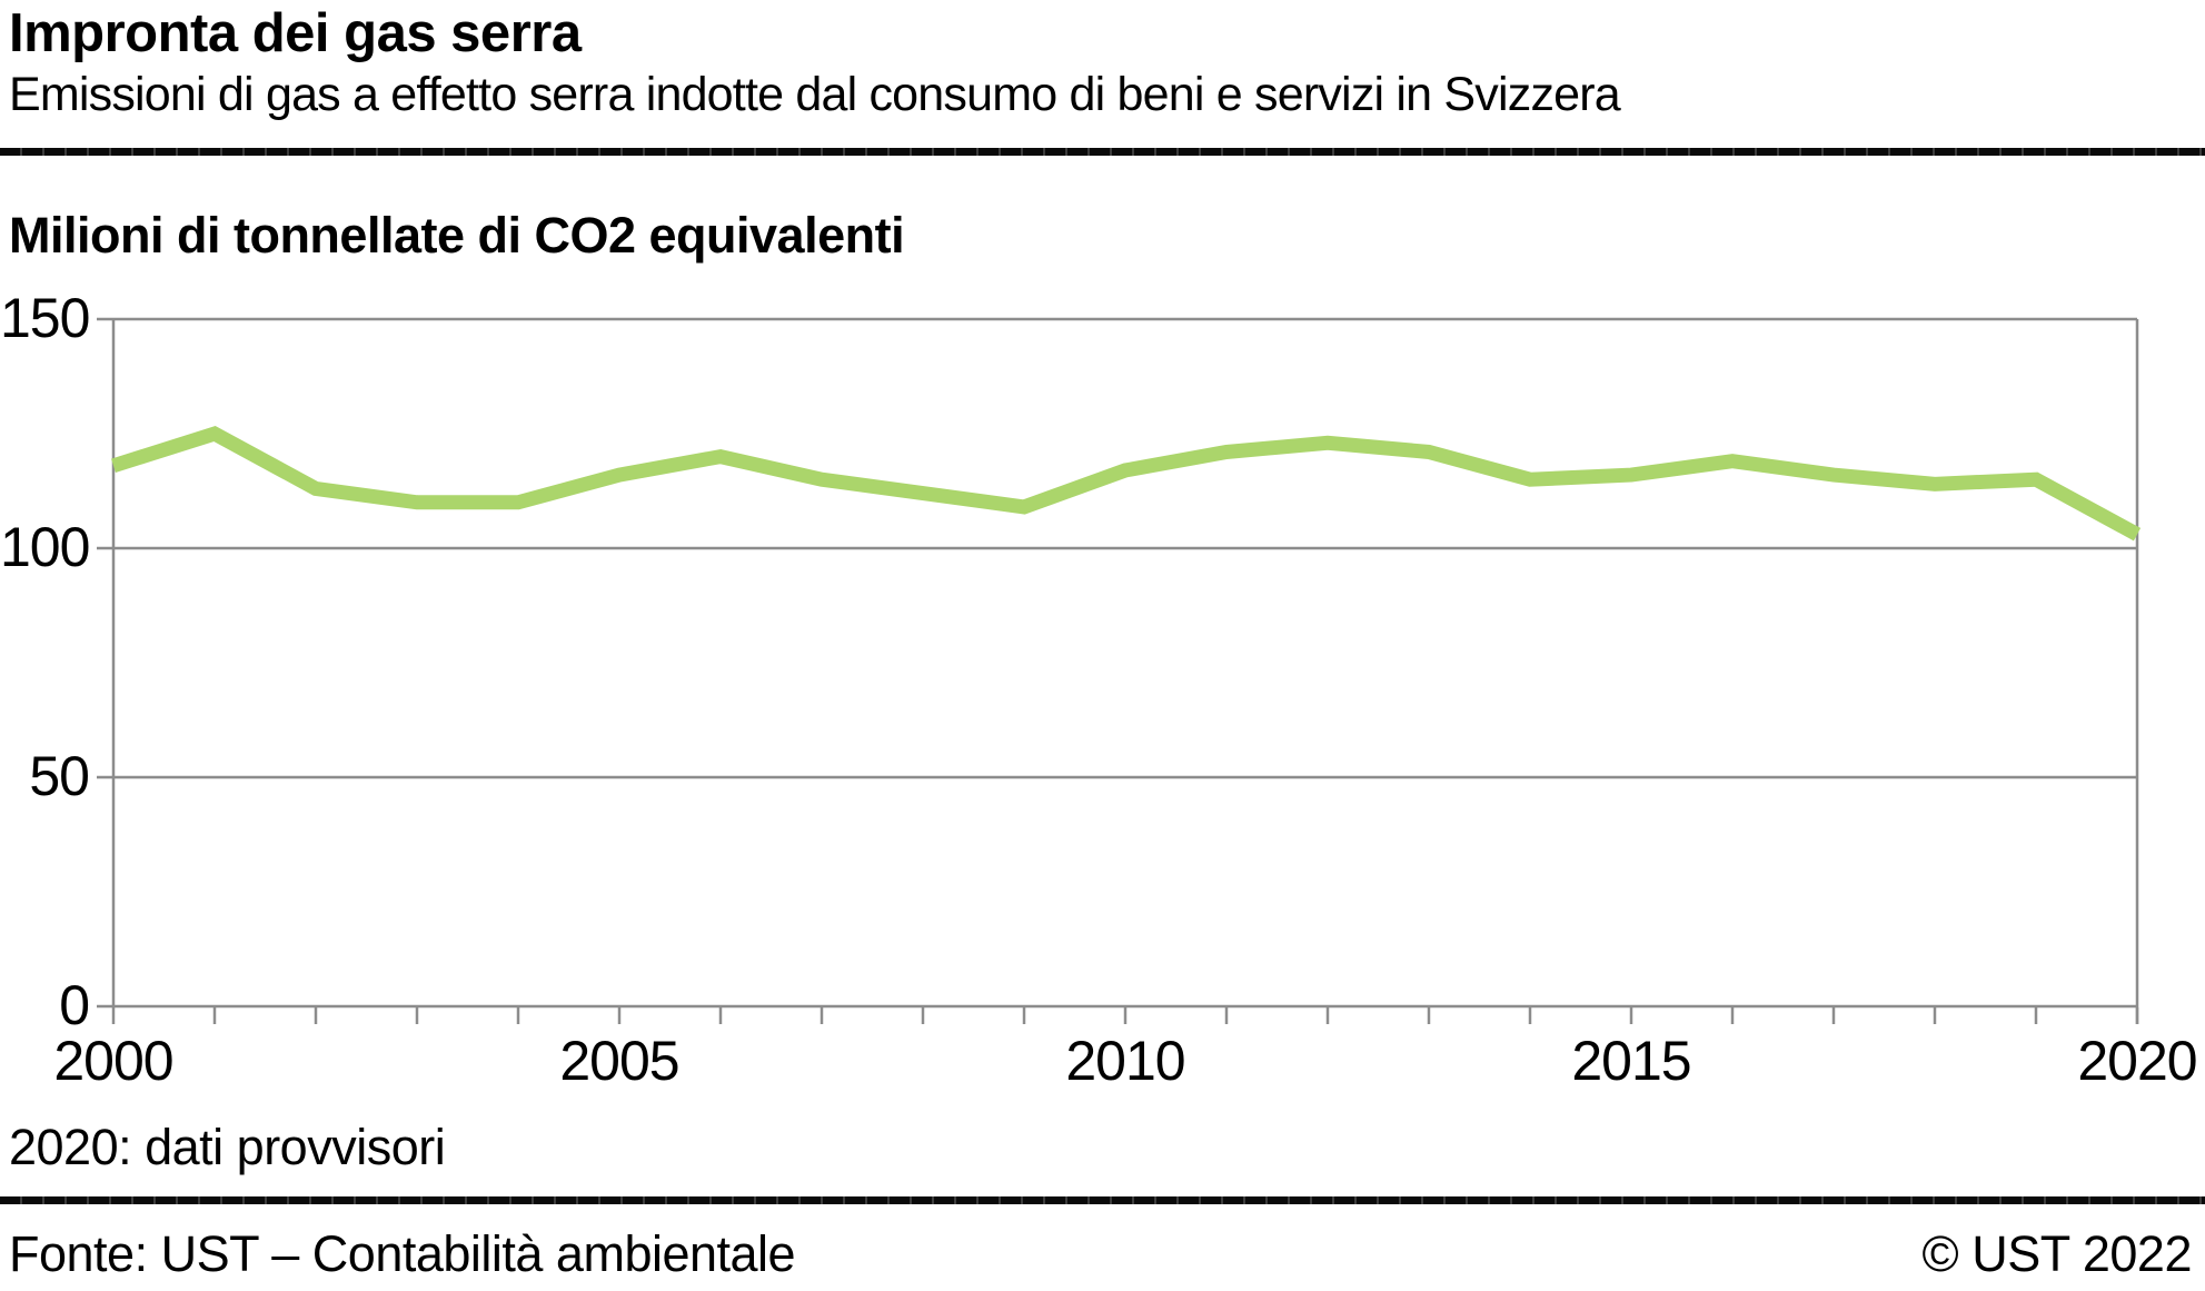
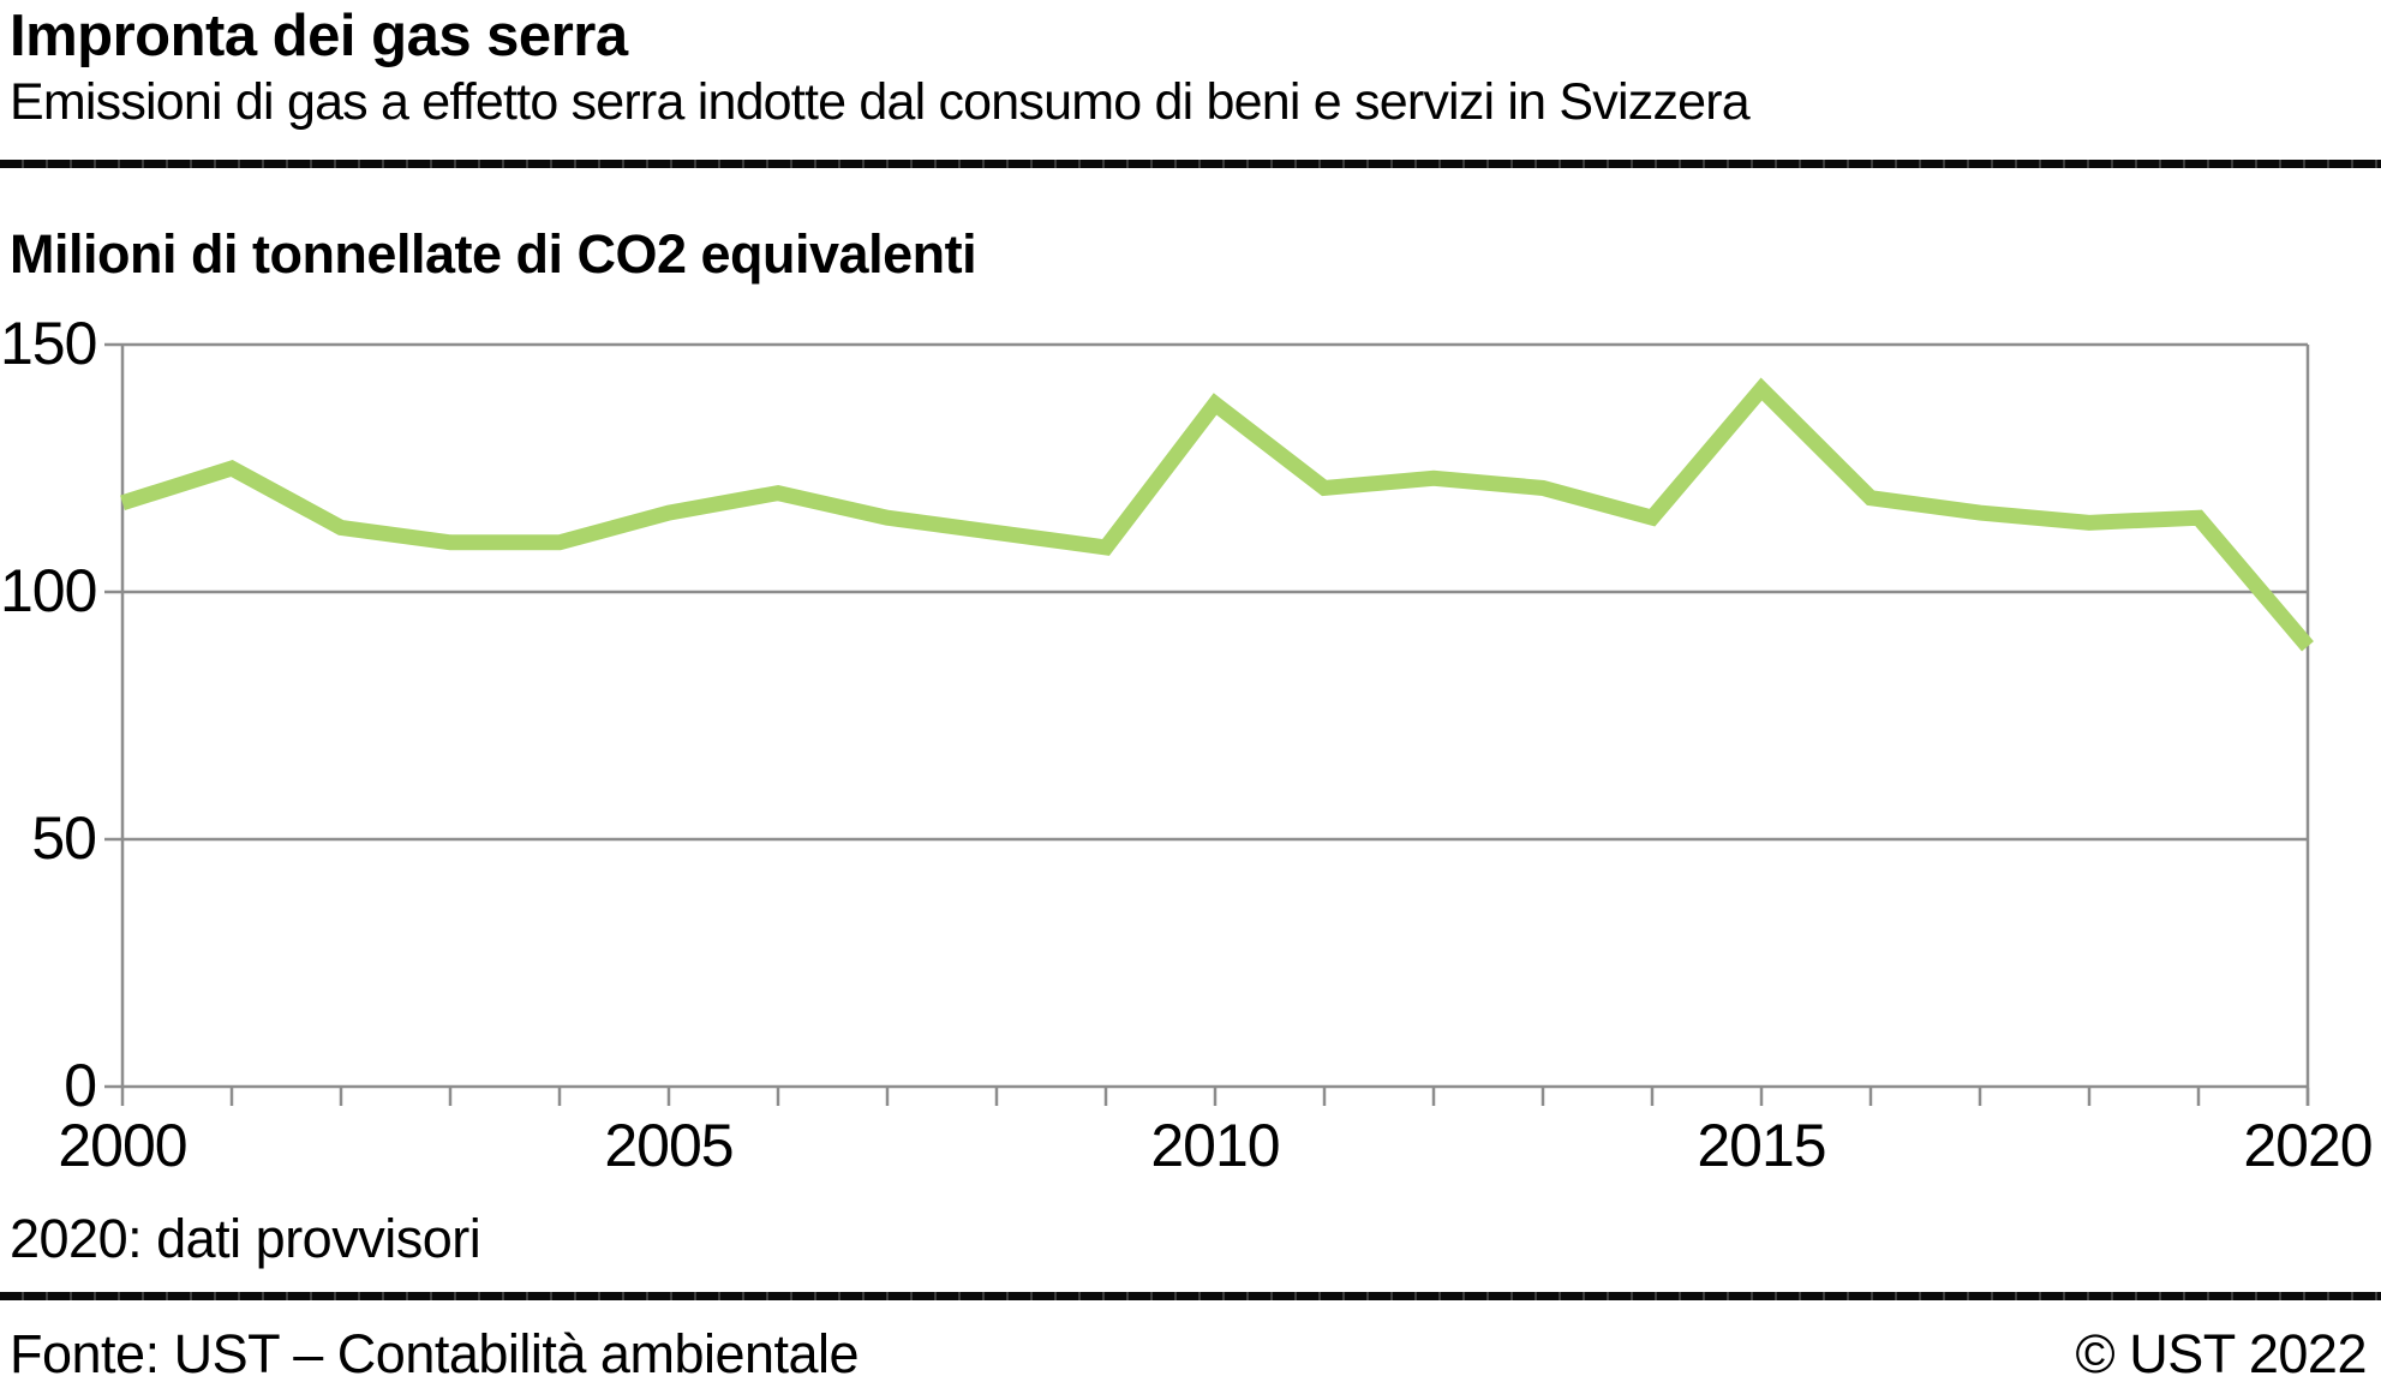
2010: 117 -> 138
2015: 116 -> 141
2020: 103 -> 89
